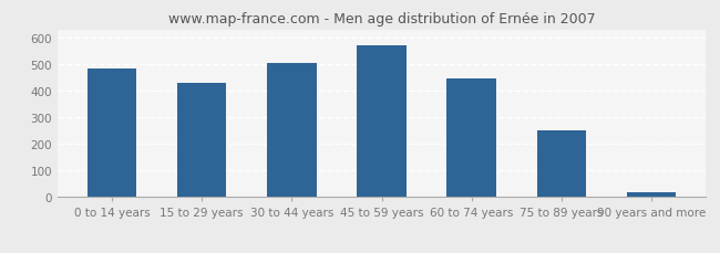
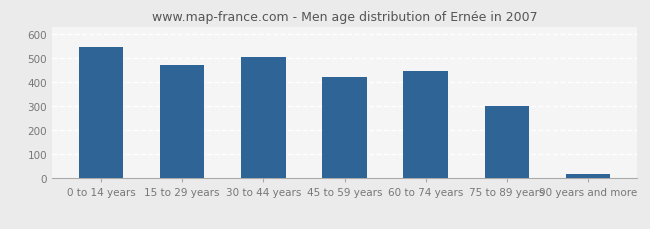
0 to 14 years: 484 -> 545
15 to 29 years: 431 -> 470
45 to 59 years: 570 -> 420
75 to 89 years: 252 -> 300
